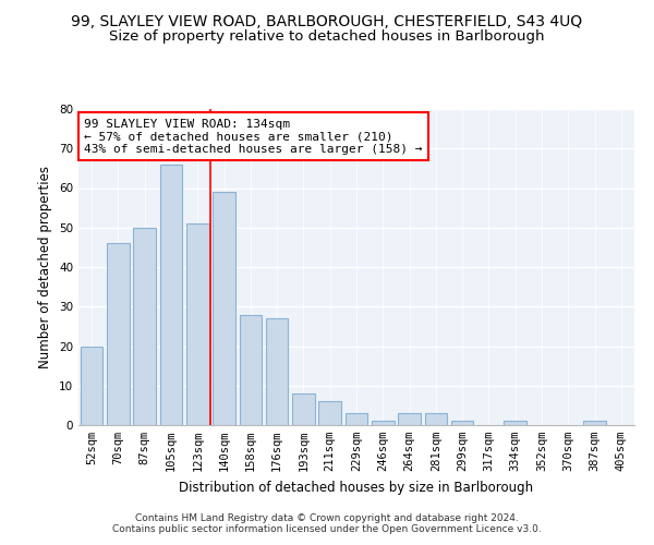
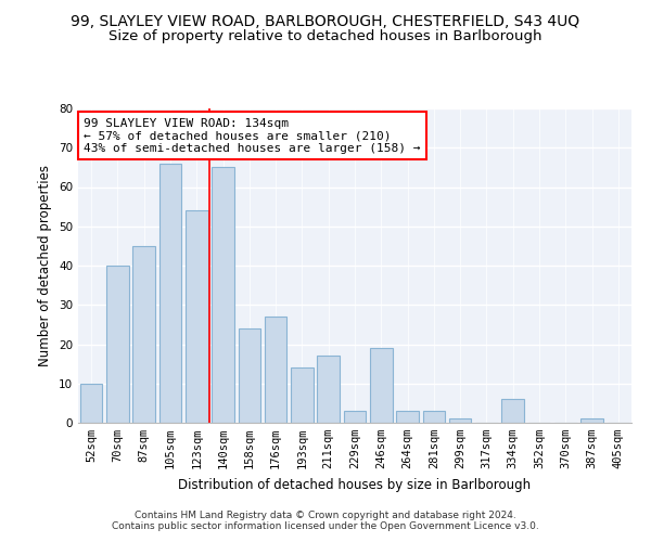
52sqm: 20 -> 10
70sqm: 46 -> 40
87sqm: 50 -> 45
123sqm: 51 -> 54
140sqm: 59 -> 65
158sqm: 28 -> 24
193sqm: 8 -> 14
211sqm: 6 -> 17
246sqm: 1 -> 19
334sqm: 1 -> 6
